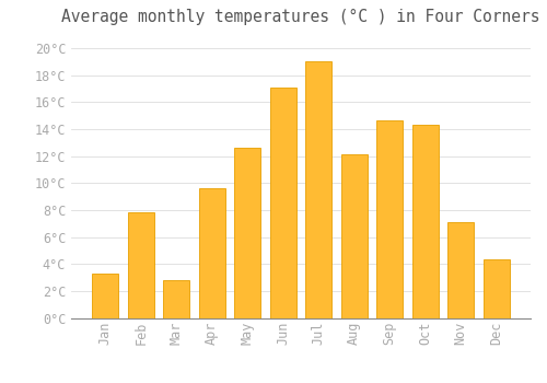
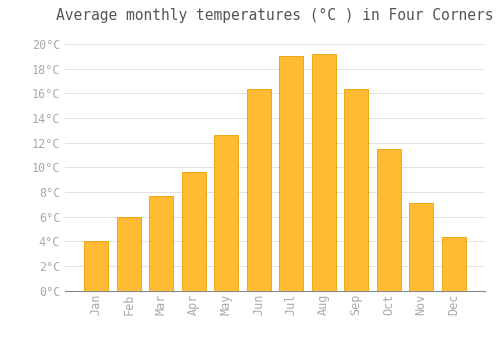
Jan: 3.3°C -> 4.0°C
Feb: 7.8°C -> 6.0°C
Mar: 2.8°C -> 7.7°C
Jun: 17.1°C -> 16.3°C
Aug: 12.1°C -> 19.2°C
Sep: 14.6°C -> 16.3°C
Oct: 14.3°C -> 11.5°C
